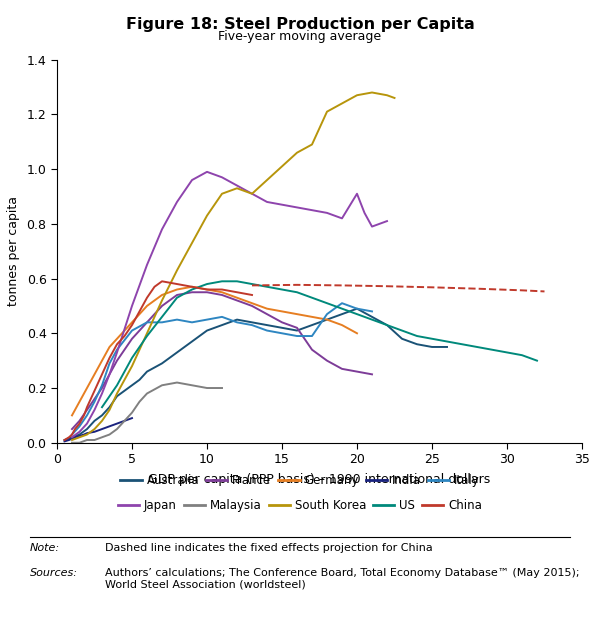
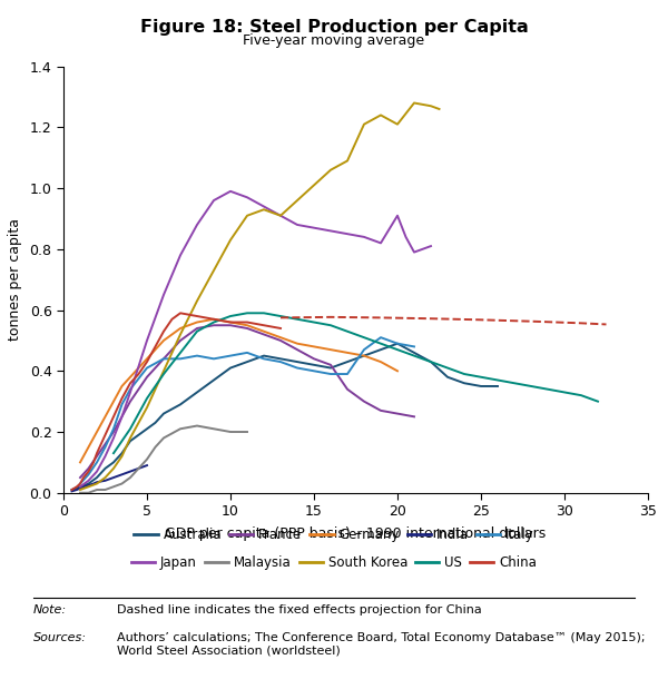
South Korea/20: 1.27 -> 1.21
